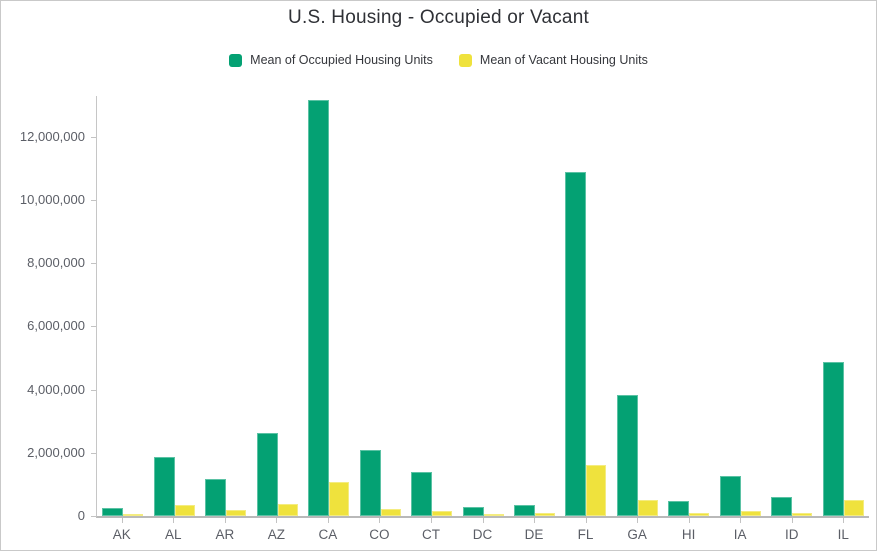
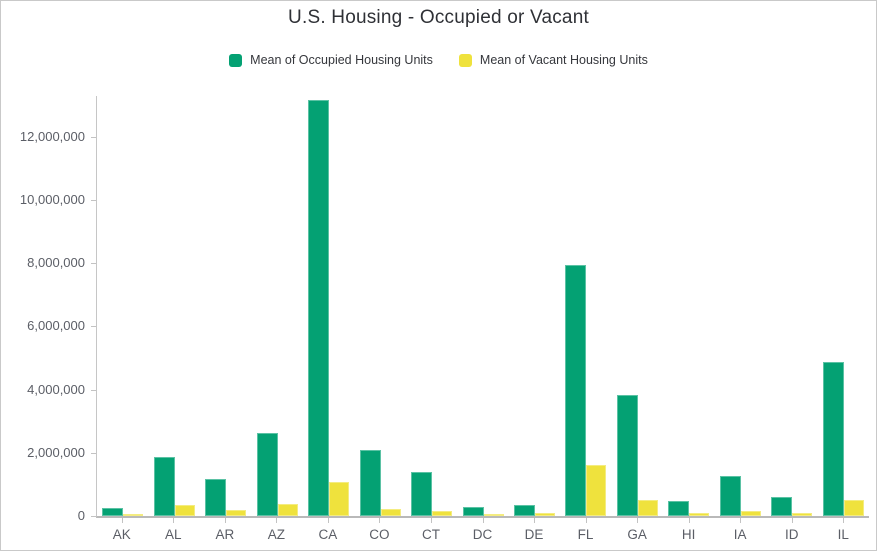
Mean of Occupied Housing Units/FL: 10900000 -> 7900000
